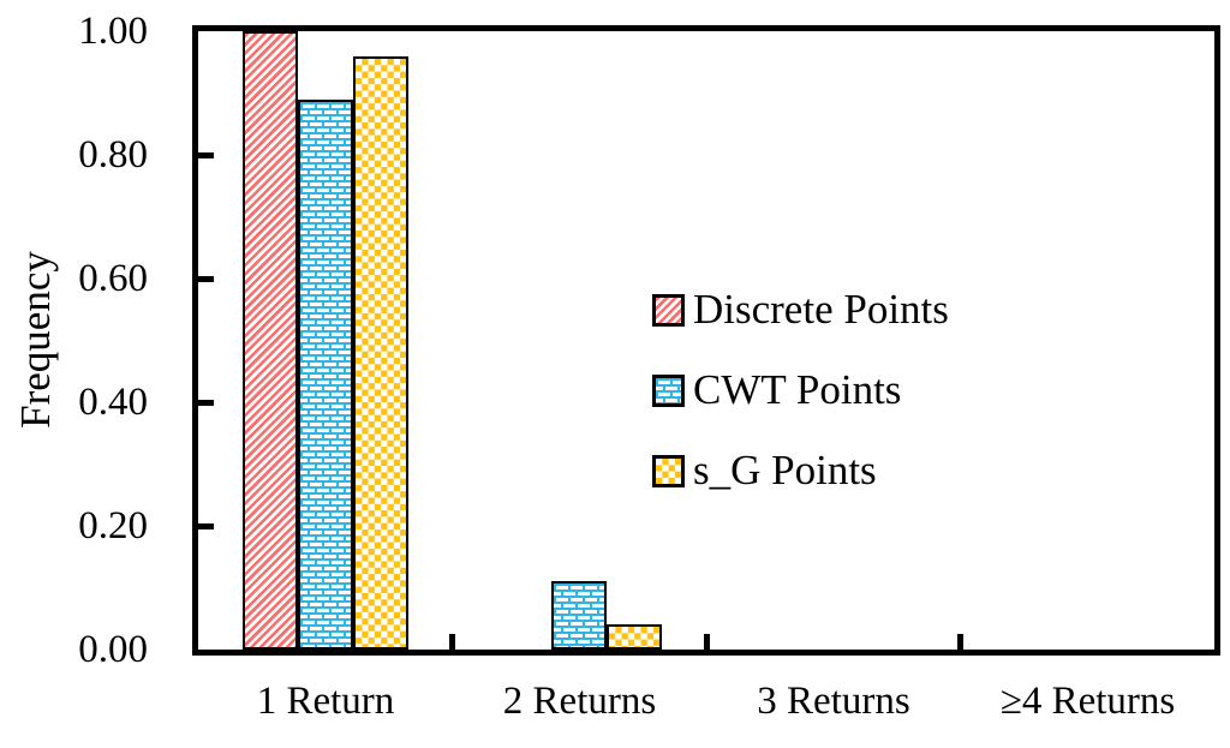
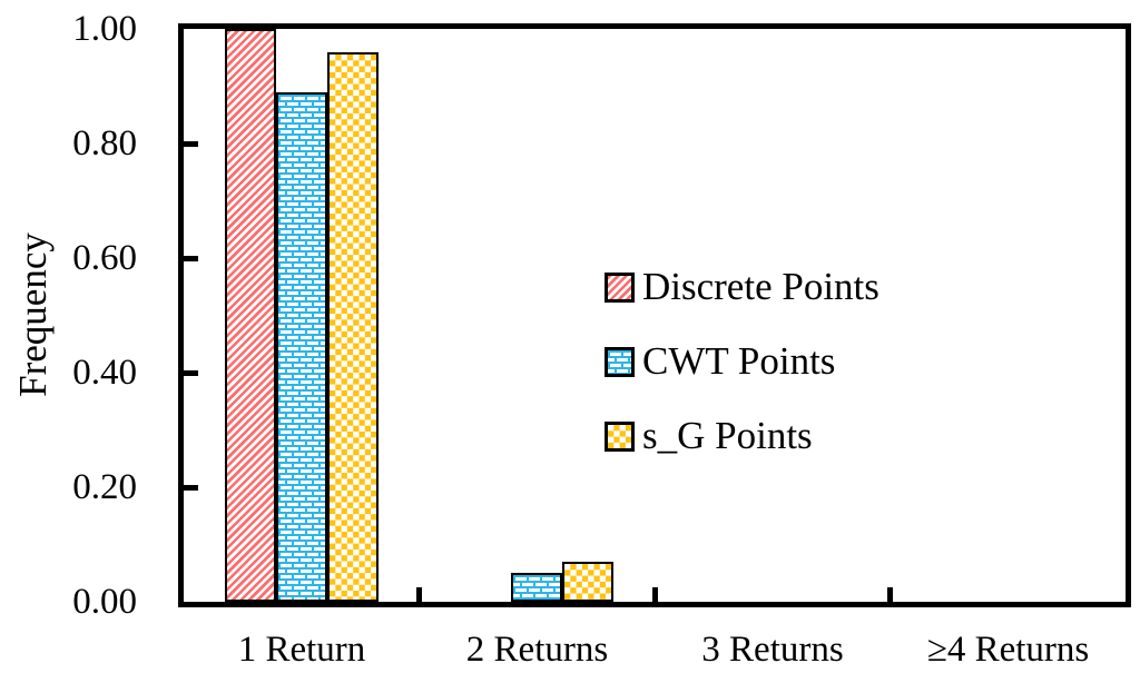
CWT Points/2 Returns: 0.11 -> 0.05
s_G Points/2 Returns: 0.04 -> 0.07
